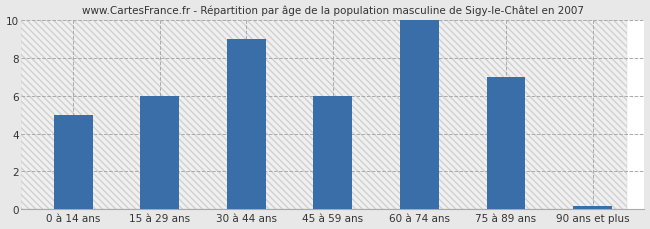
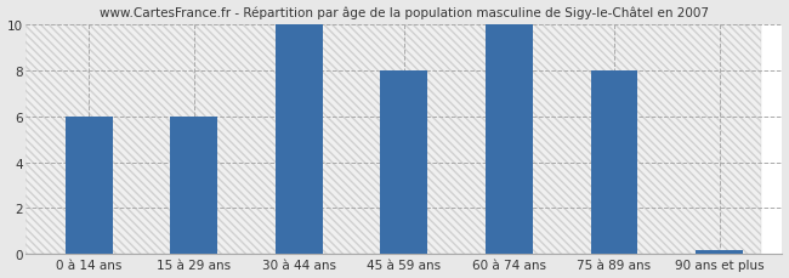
0 à 14 ans: 5.0 -> 6.0
30 à 44 ans: 9.0 -> 10.0
45 à 59 ans: 6.0 -> 8.0
75 à 89 ans: 7.0 -> 8.0
